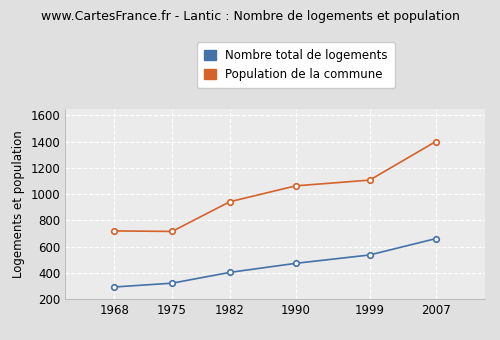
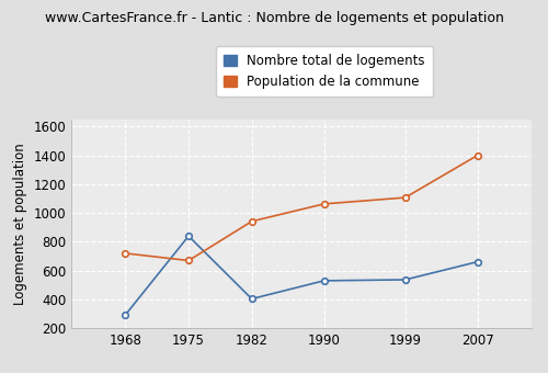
Nombre total de logements/1975: 320 -> 840
Population de la commune/1975: 720 -> 670
Nombre total de logements/1990: 470 -> 530
